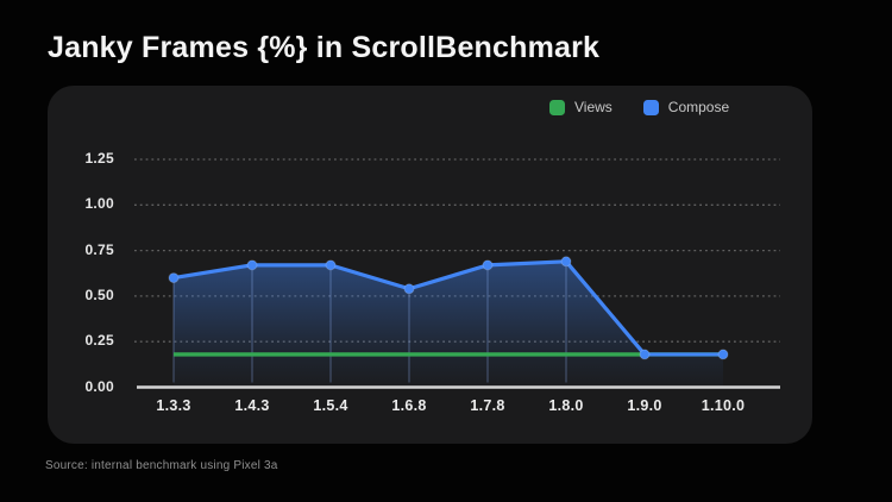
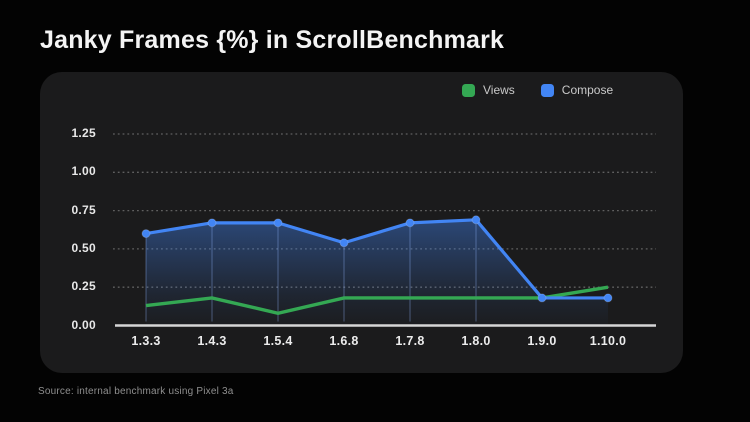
Views/1.3.3: 0.18 -> 0.13
Views/1.5.4: 0.18 -> 0.08
Views/1.10.0: 0.18 -> 0.25
